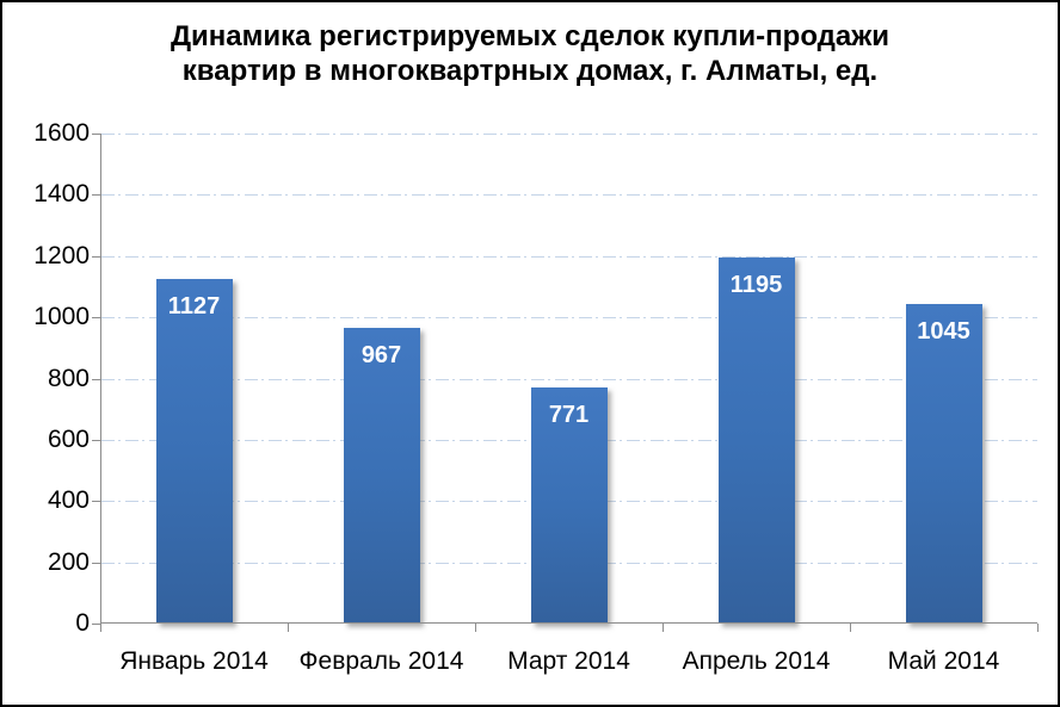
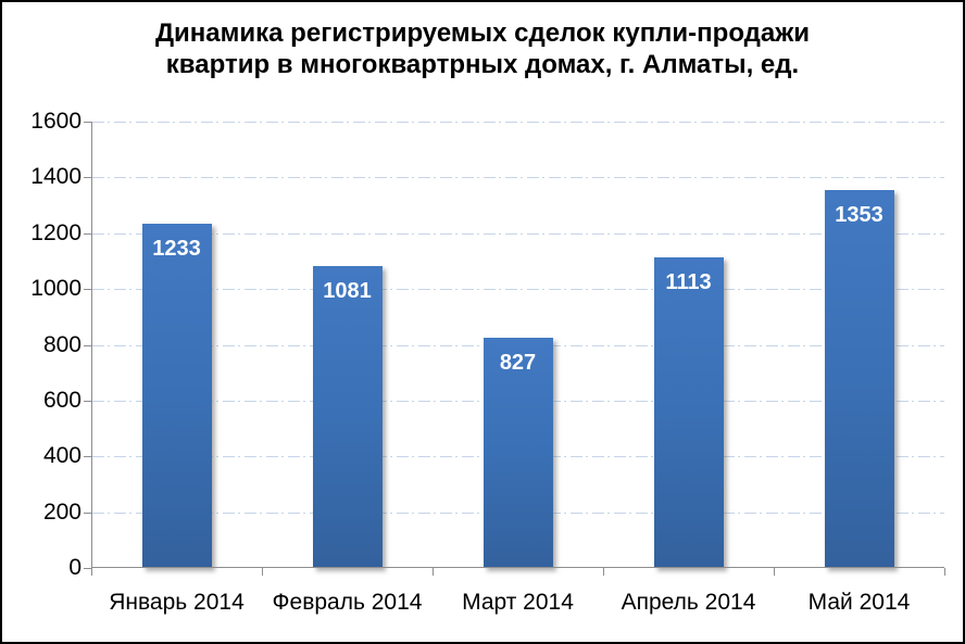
Январь 2014: 1127 -> 1233
Февраль 2014: 967 -> 1081
Март 2014: 771 -> 827
Апрель 2014: 1195 -> 1113
Май 2014: 1045 -> 1353
